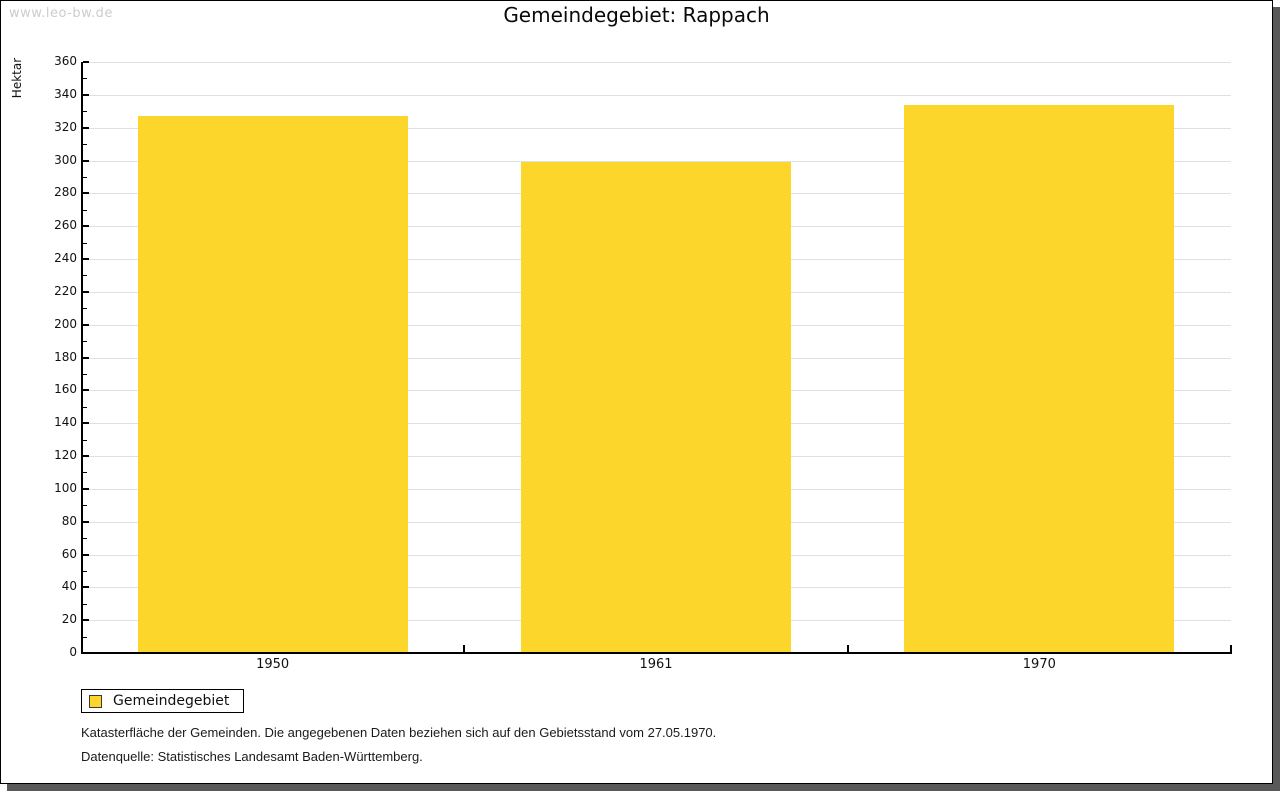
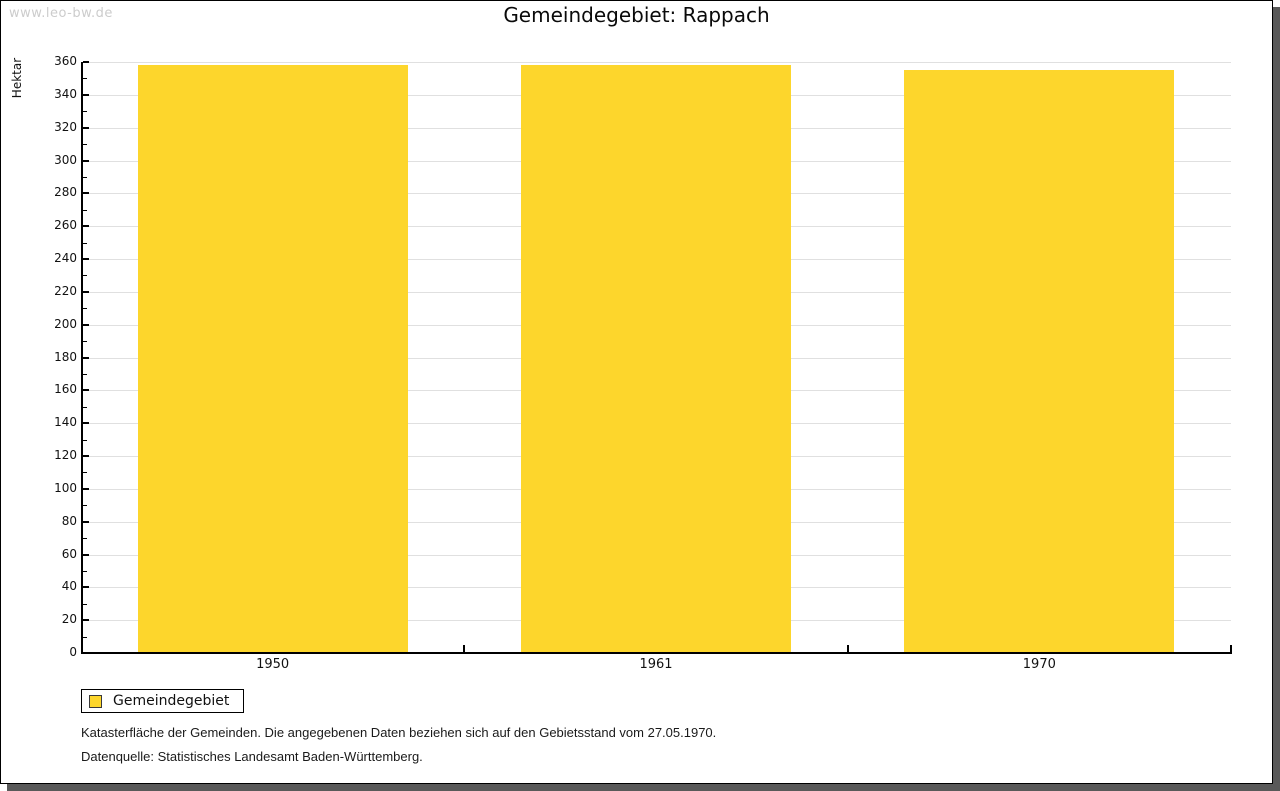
1950: 327 -> 358
1961: 299 -> 358
1970: 334 -> 355
